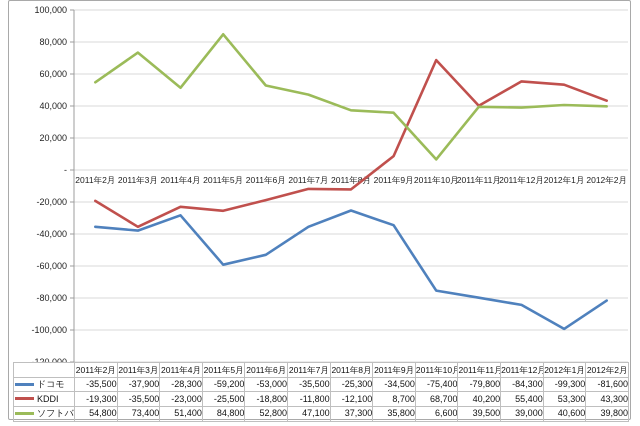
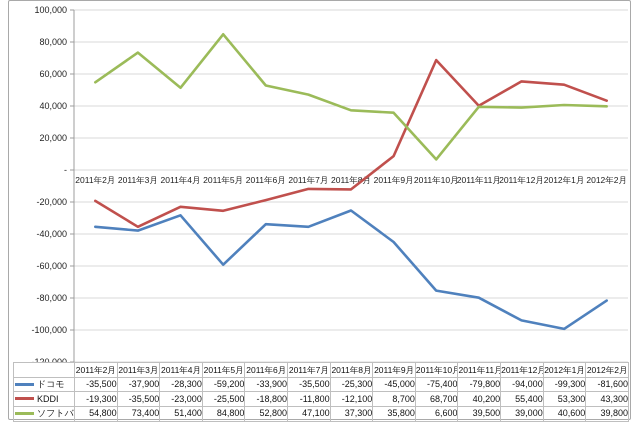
ドコモ/2011年6月: -53,000 -> -33,900
ドコモ/2011年9月: -34,500 -> -45,000
ドコモ/2011年12月: -84,300 -> -94,000
